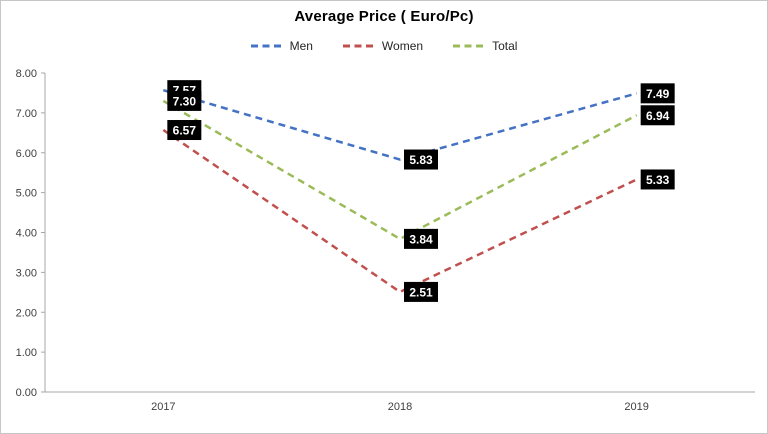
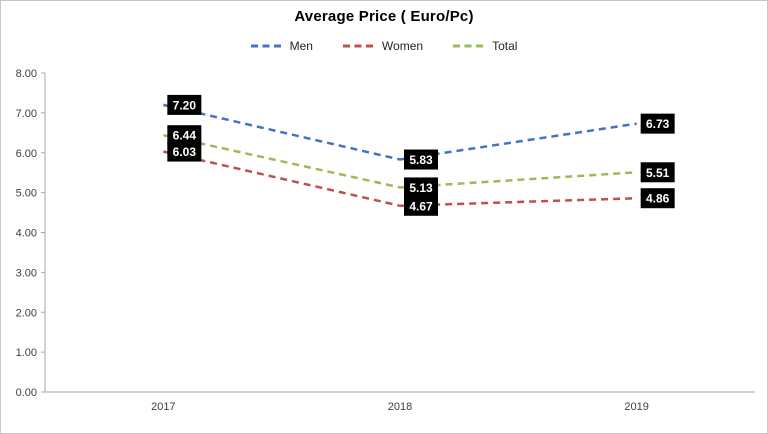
Men/2017: 7.57 -> 7.20
Women/2017: 6.57 -> 6.03
Total/2017: 7.30 -> 6.44
Women/2018: 2.51 -> 4.67
Total/2018: 3.84 -> 5.13
Men/2019: 7.49 -> 6.73
Women/2019: 5.33 -> 4.86
Total/2019: 6.94 -> 5.51
